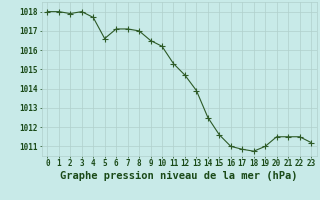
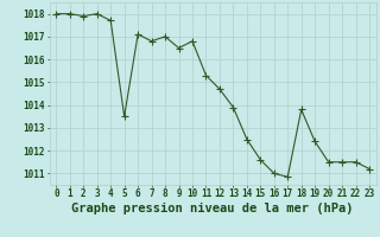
5: 1016.6 -> 1013.5
7: 1017.1 -> 1016.8
10: 1016.2 -> 1016.8
18: 1010.8 -> 1013.8
19: 1011.0 -> 1012.4
